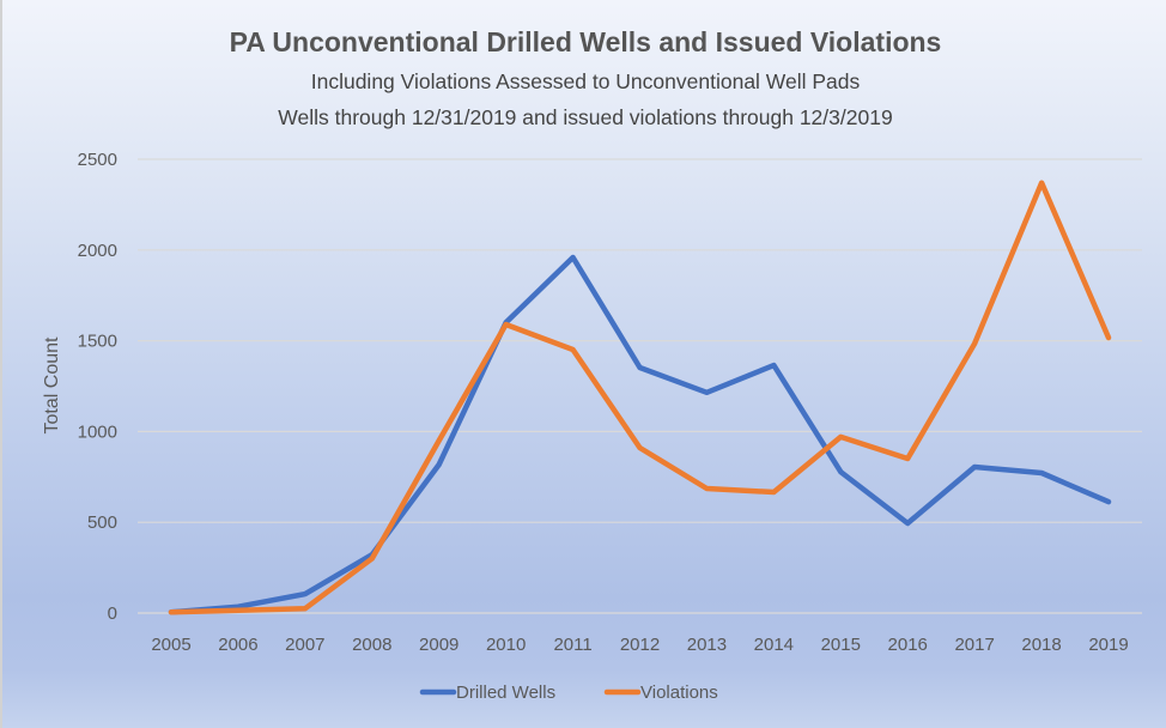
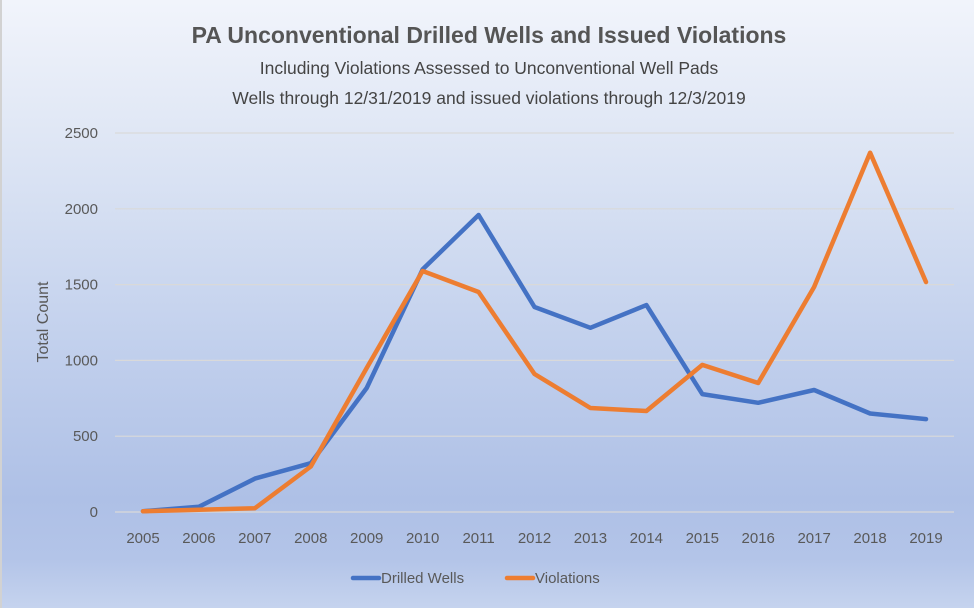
Drilled Wells/2007: 100 -> 220
Drilled Wells/2016: 500 -> 720
Drilled Wells/2018: 770 -> 650
